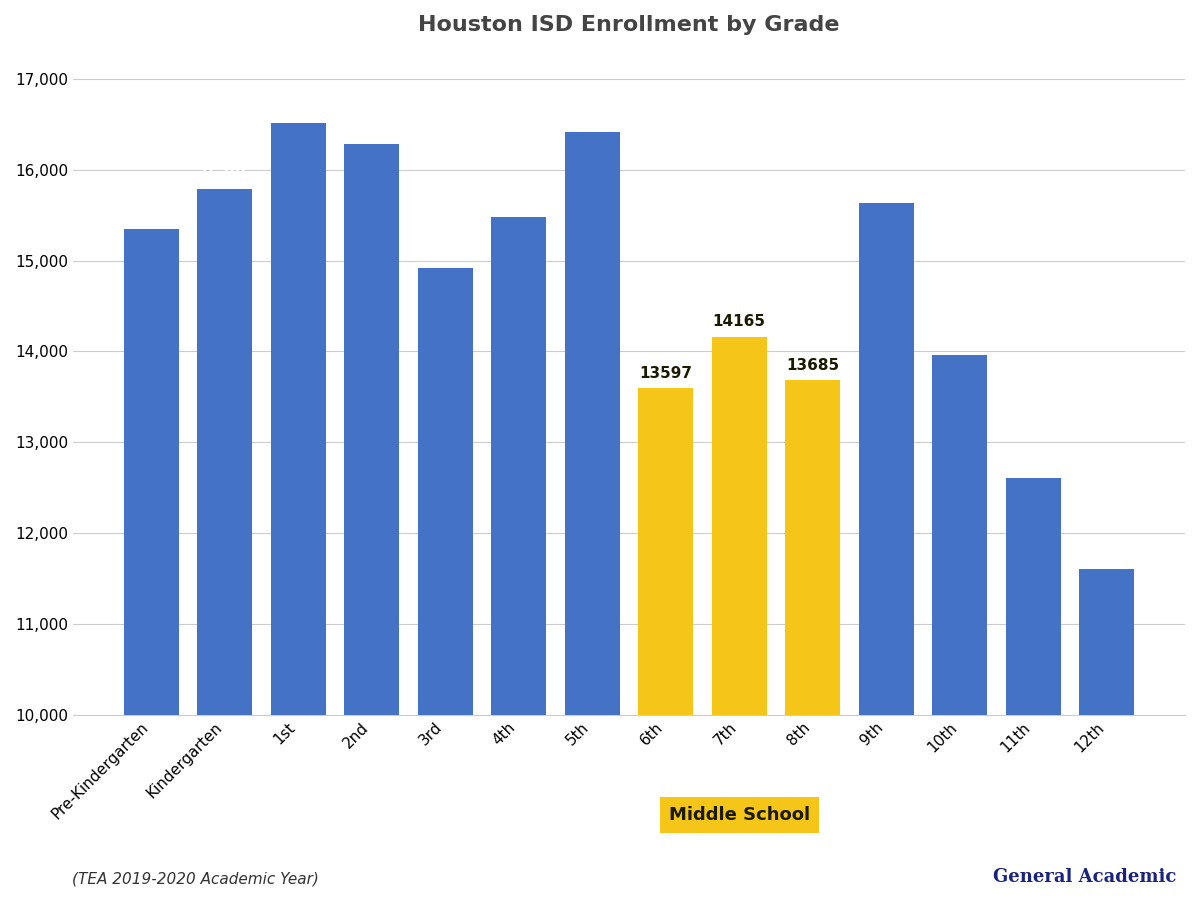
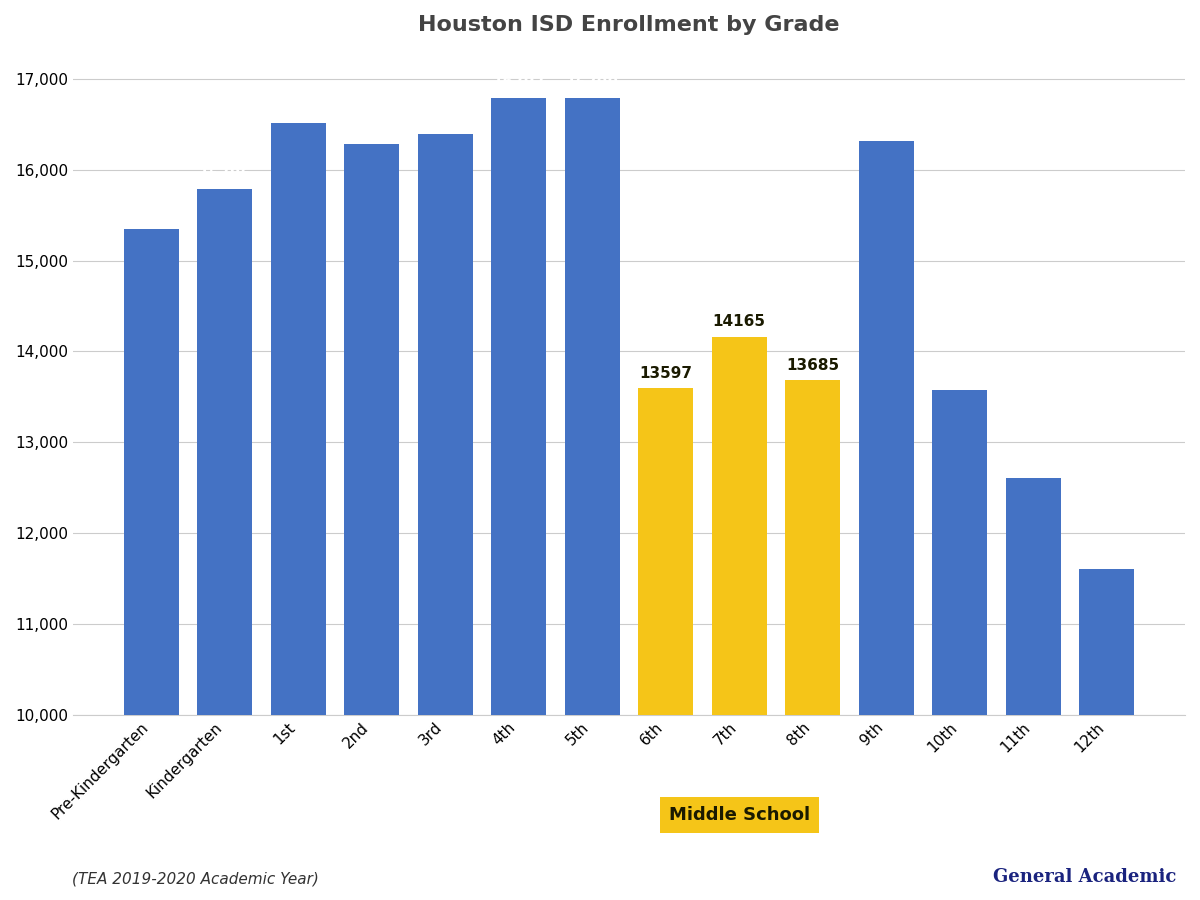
3rd: 14,920 -> 16,390
4th: 15,480 -> 16,800
5th: 16,420 -> 16,790
9th: 15,640 -> 16,320
10th: 13,960 -> 13,570
